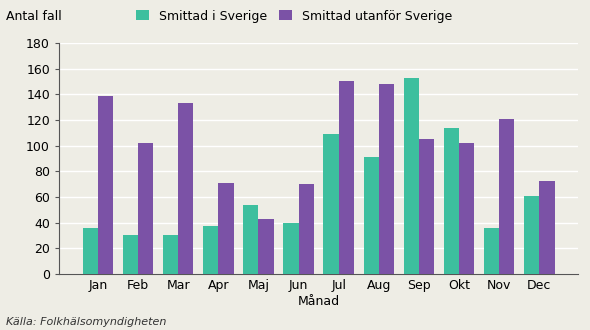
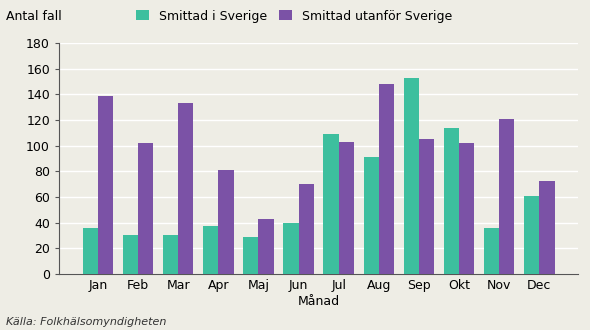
Smittad utanför Sverige/Apr: 71 -> 81
Smittad i Sverige/Maj: 54 -> 29
Smittad utanför Sverige/Jul: 150 -> 103
